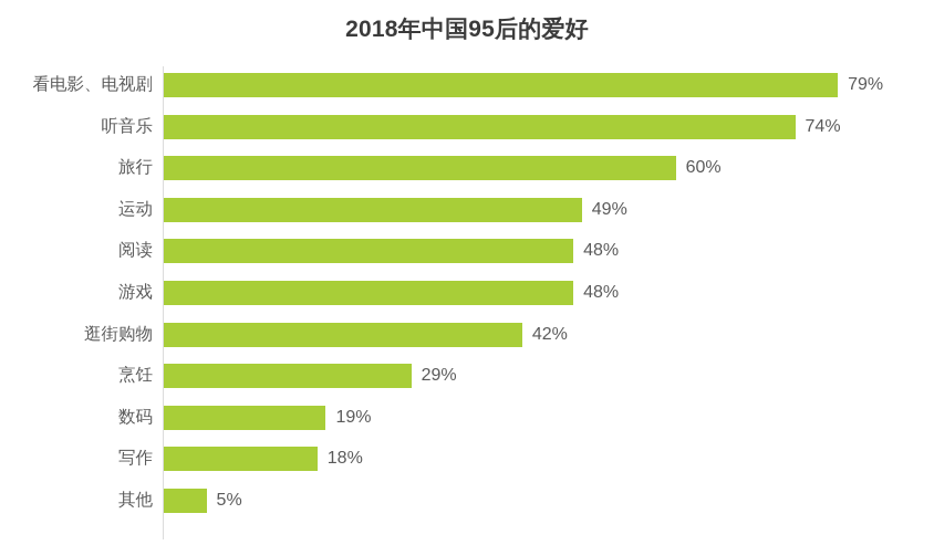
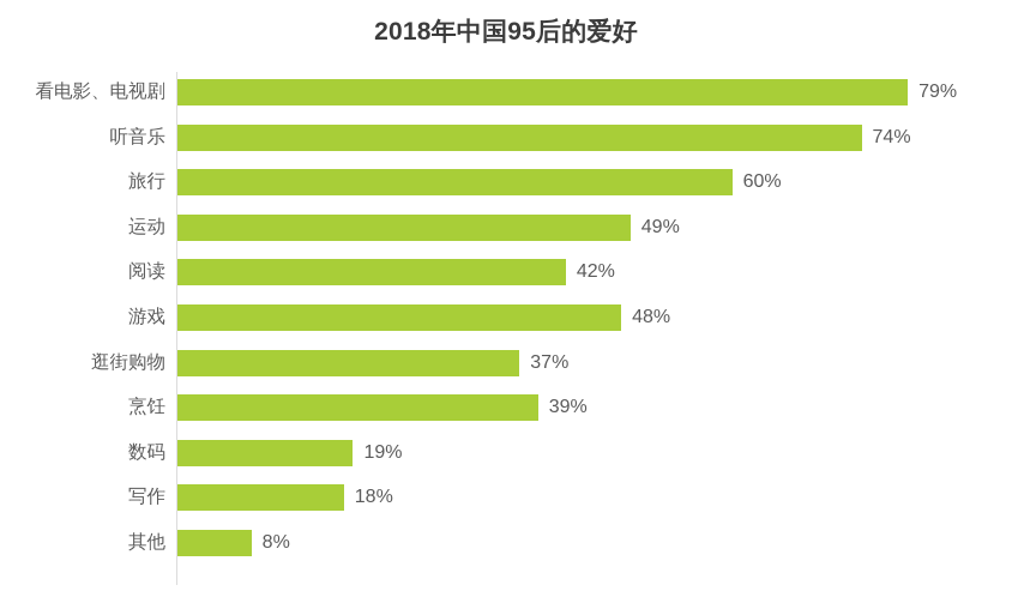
阅读: 48% -> 42%
逛街购物: 42% -> 37%
烹饪: 29% -> 39%
其他: 5% -> 8%
